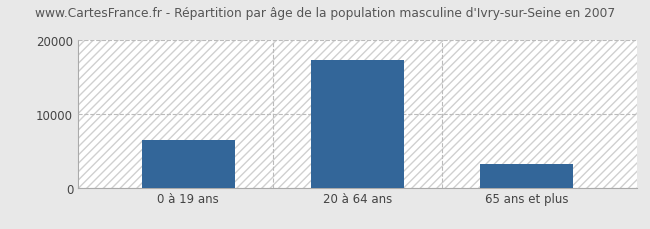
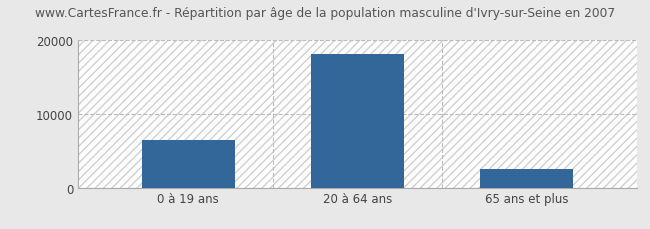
20 à 64 ans: 17400 -> 18200
65 ans et plus: 3200 -> 2500
